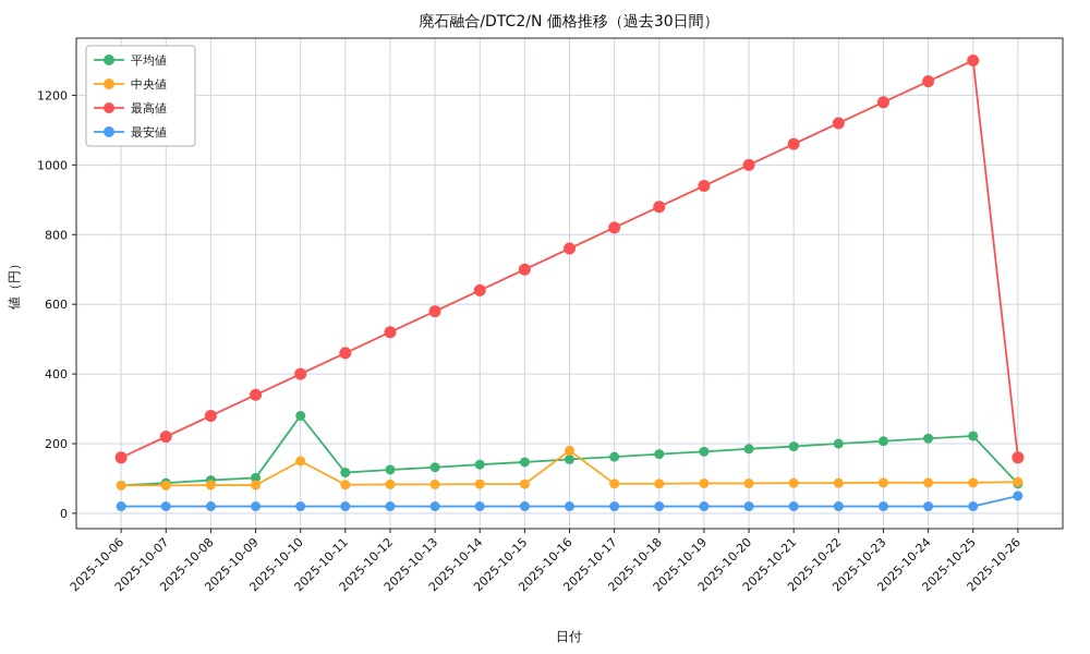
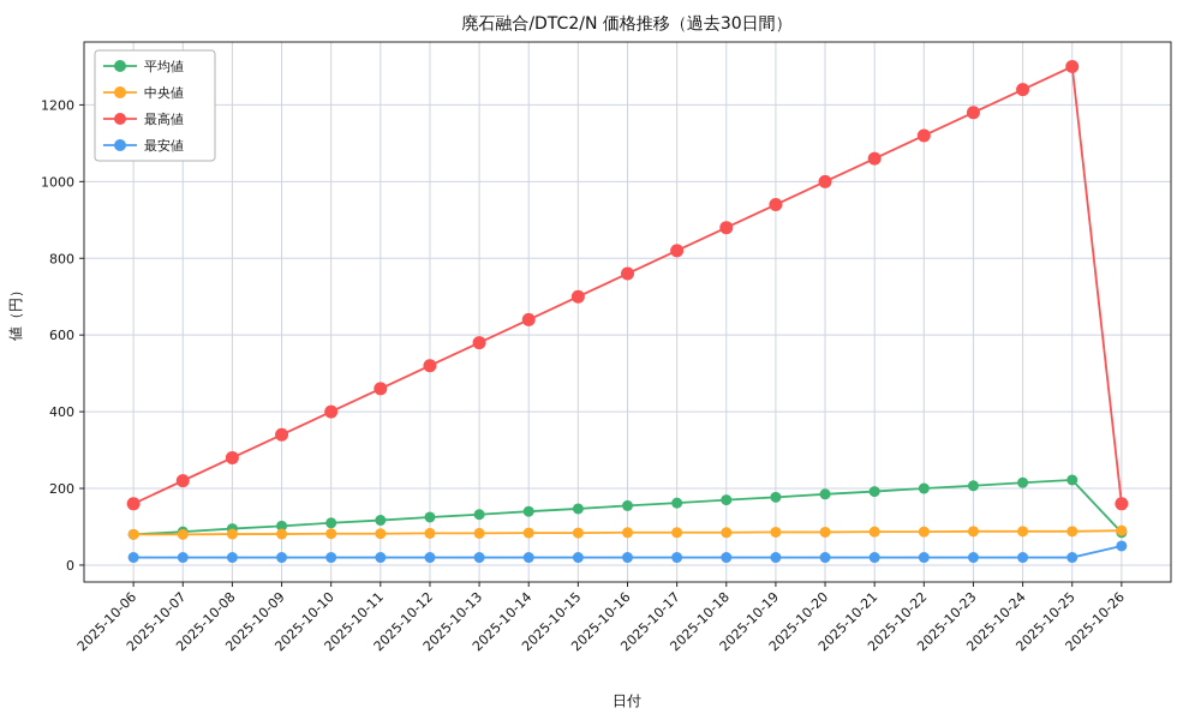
平均値/2025-10-10: 280 -> 110
中央値/2025-10-10: 150 -> 80
中央値/2025-10-16: 180 -> 80
